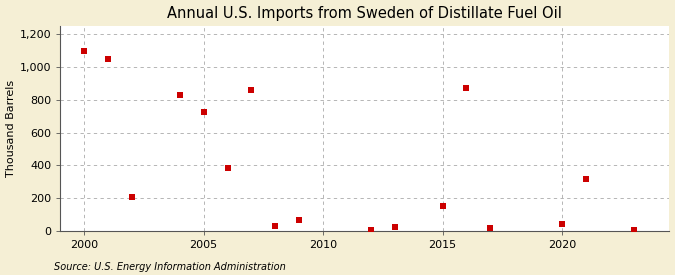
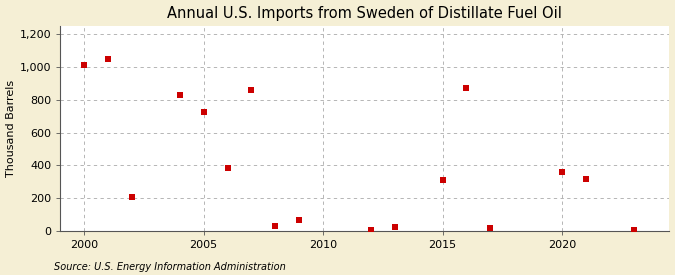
2000: 1,100 -> 1,010
2015: 160 -> 310
2020: 40 -> 360
